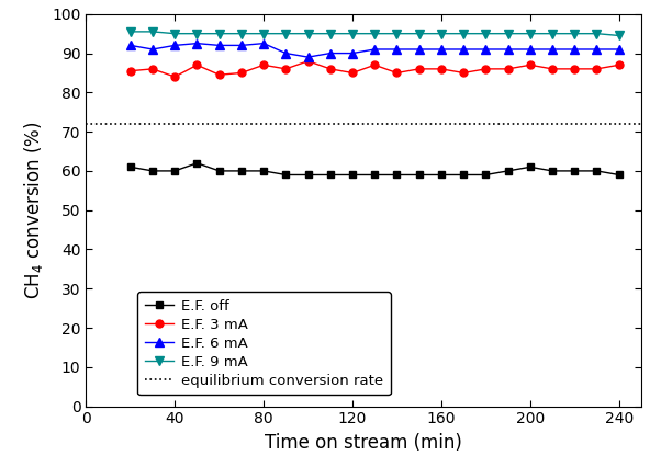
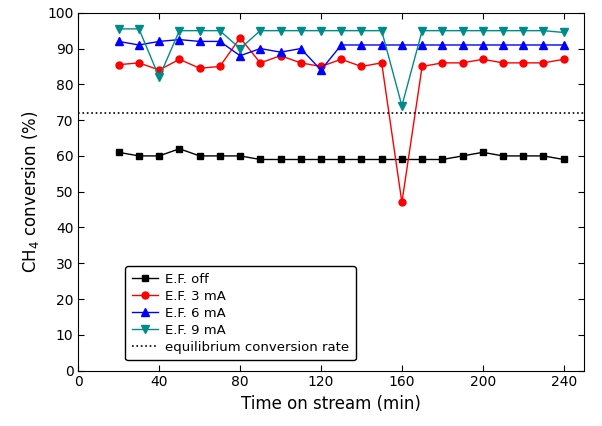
E.F. 9 mA/40: 95.0 -> 82.0
E.F. 3 mA/80: 87.0 -> 93.0
E.F. 6 mA/80: 92.5 -> 88.0
E.F. 9 mA/80: 95.0 -> 90.0
E.F. 6 mA/120: 90.0 -> 84.0
E.F. 3 mA/160: 86.0 -> 47.0
E.F. 9 mA/160: 95.0 -> 74.0
